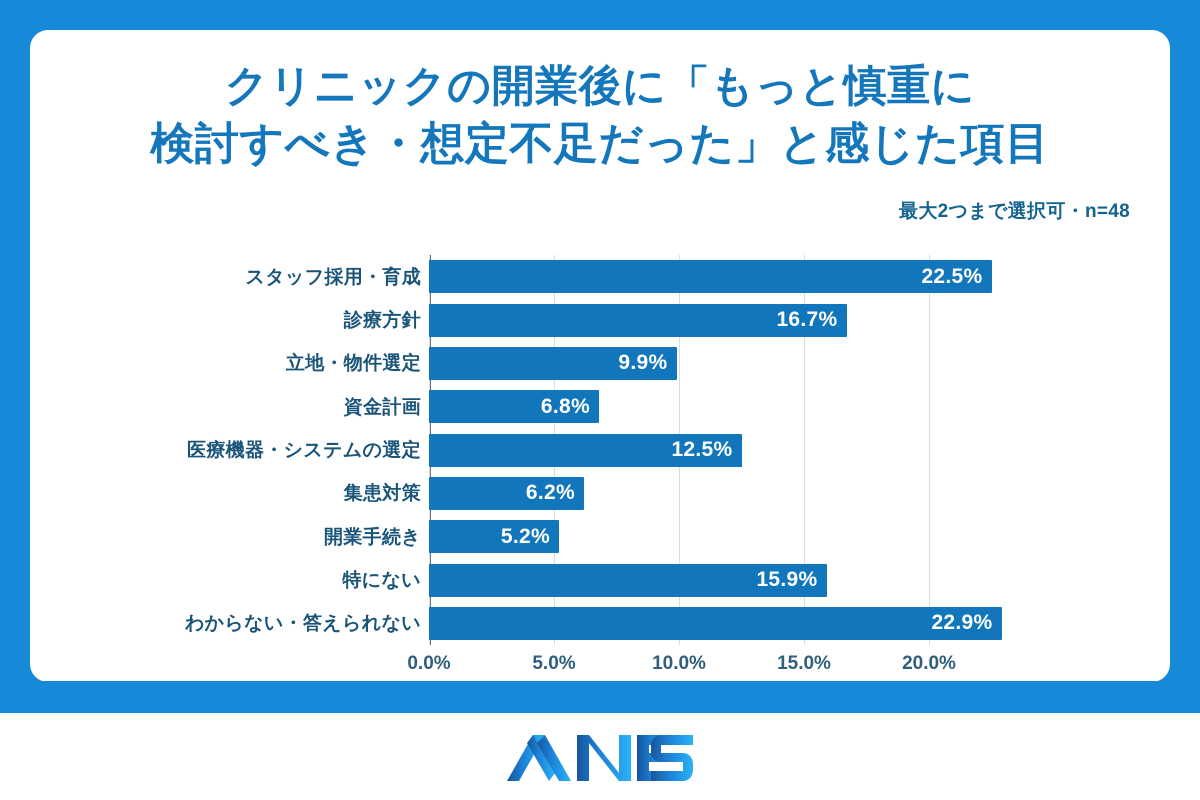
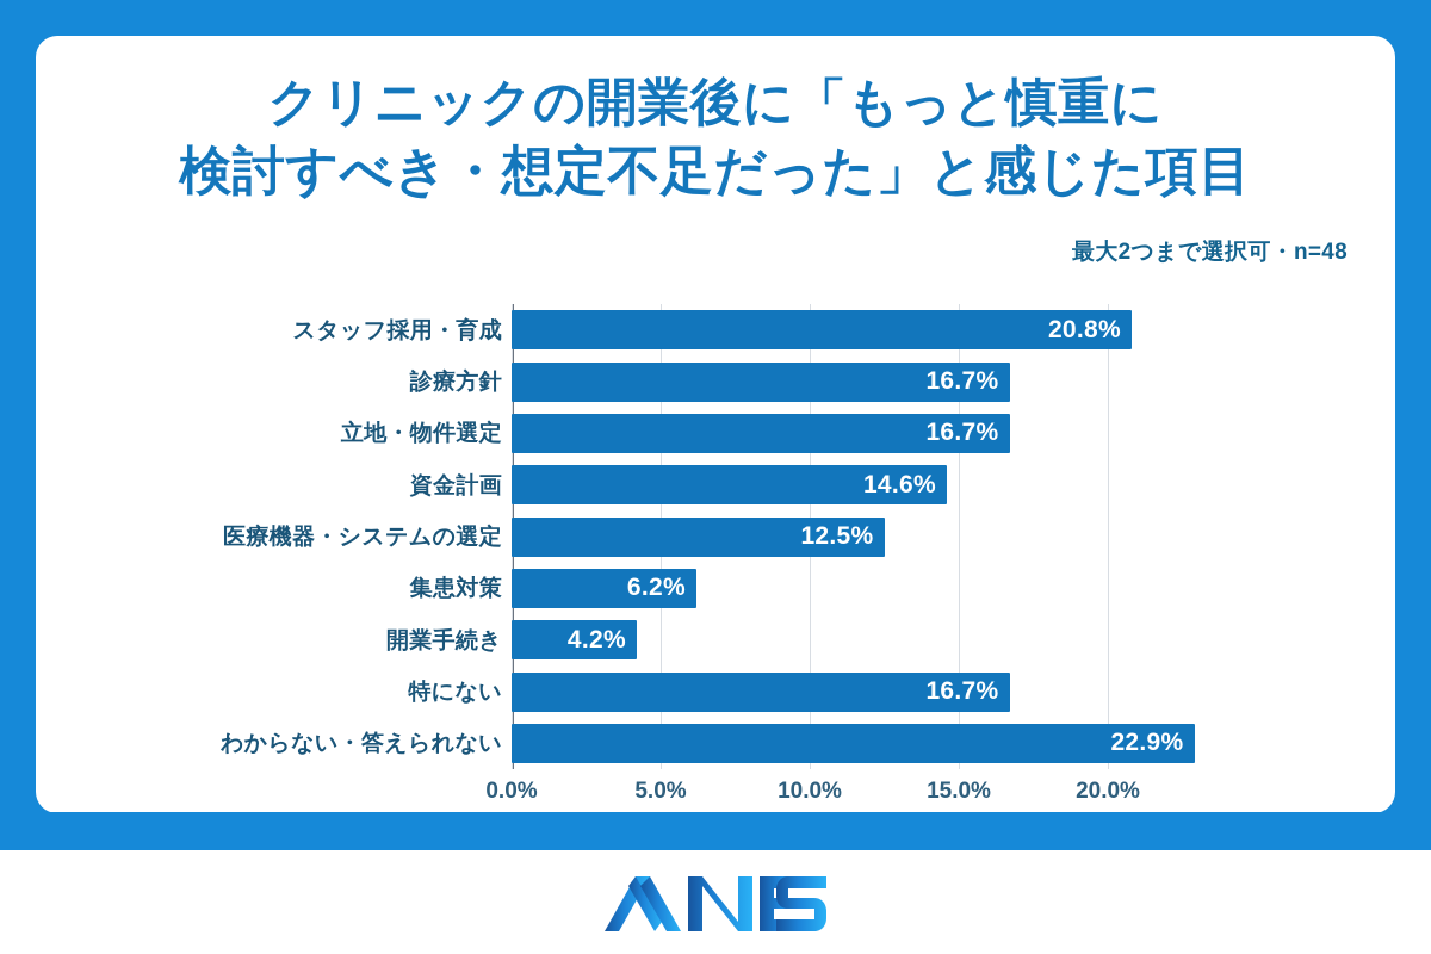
スタッフ採用・育成: 22.5% -> 20.8%
立地・物件選定: 9.9% -> 16.7%
資金計画: 6.8% -> 14.6%
開業手続き: 5.2% -> 4.2%
特にない: 15.9% -> 16.7%
